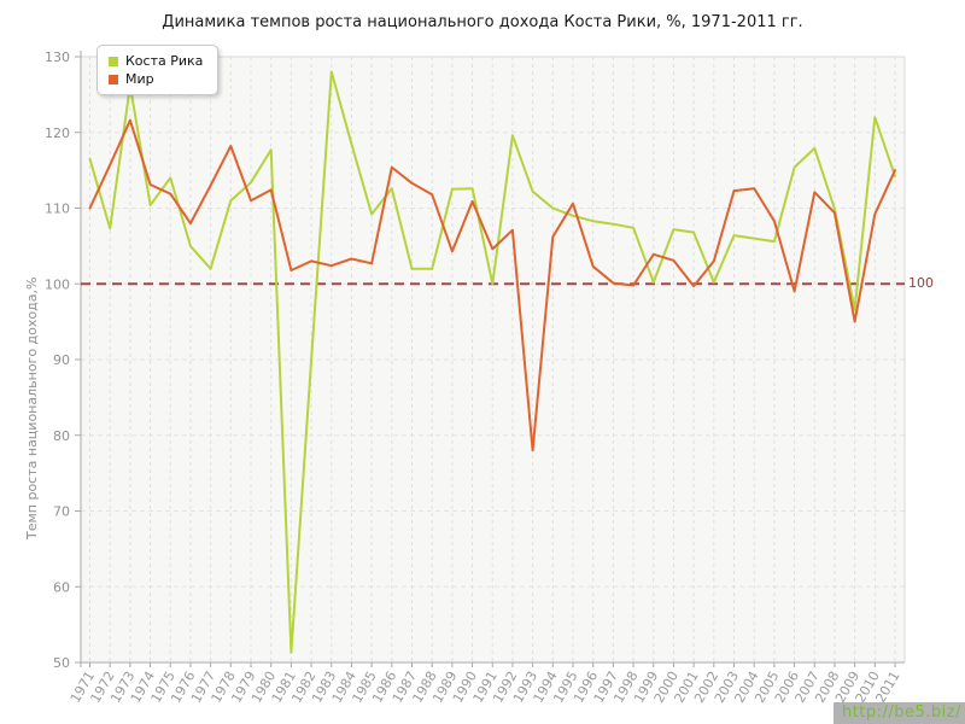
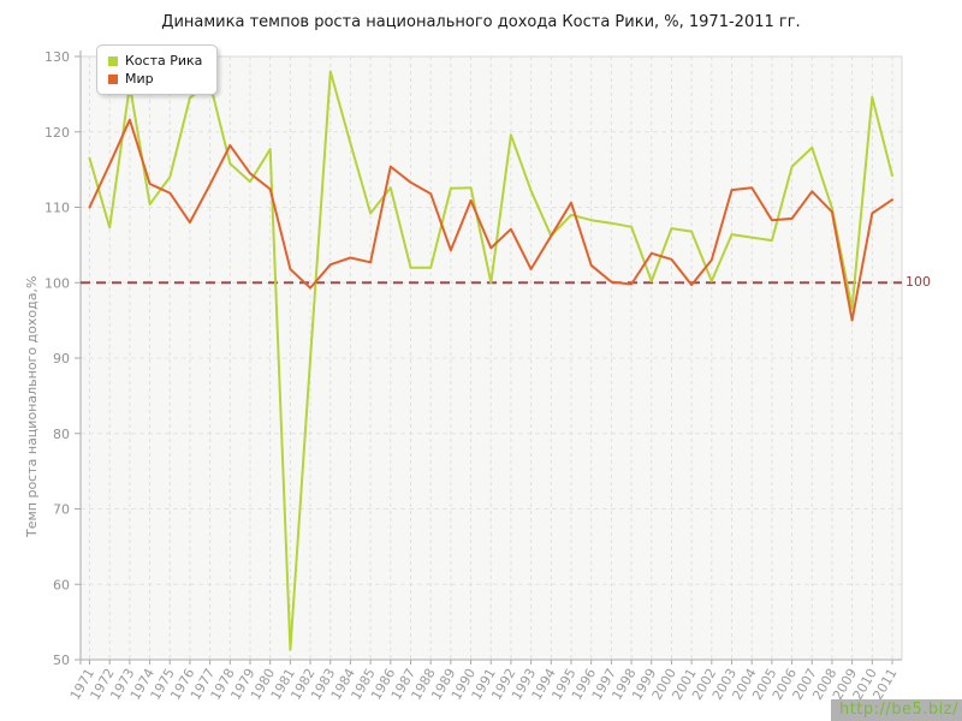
Коста Рика/1976: 105 -> 124
Коста Рика/1977: 102 -> 126
Коста Рика/1978: 111 -> 116
Мир/1979: 111 -> 114
Мир/1982: 103 -> 99
Мир/1993: 78 -> 102
Коста Рика/1994: 110 -> 106
Мир/2006: 99 -> 108
Коста Рика/2010: 122 -> 125
Мир/2011: 115 -> 111
